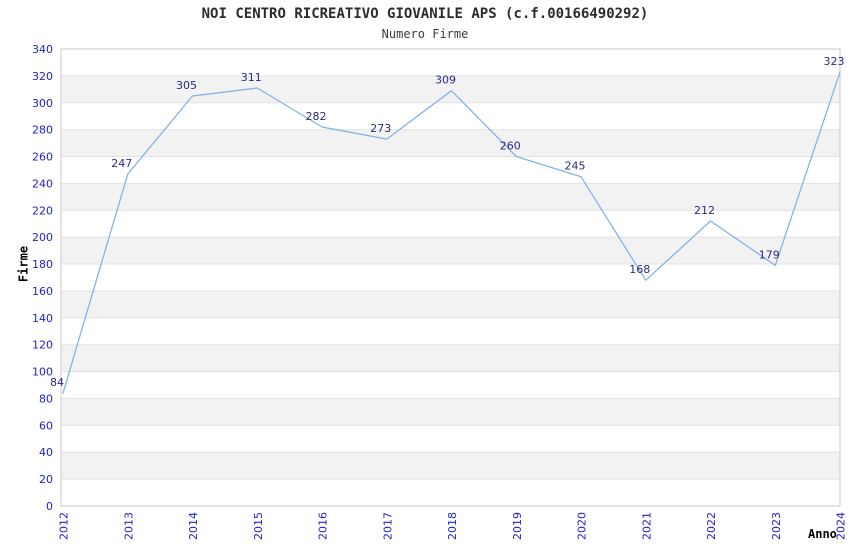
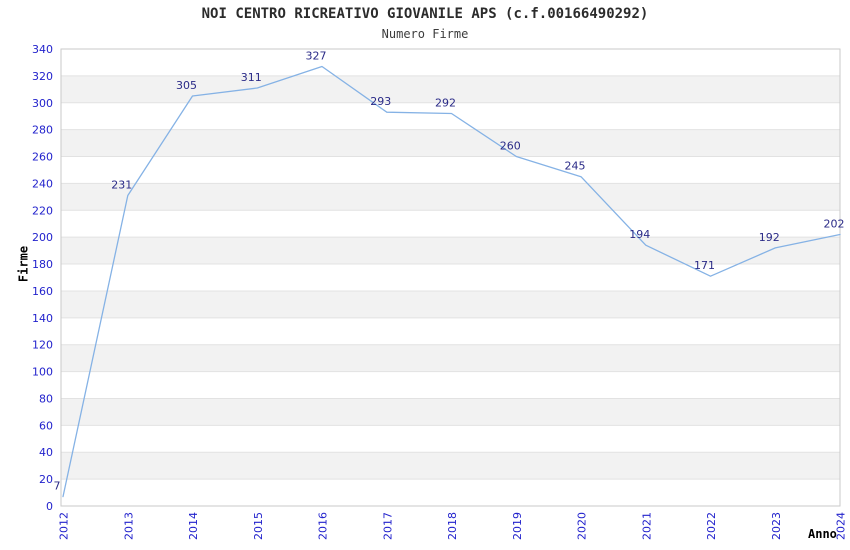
2012: 84 -> 7
2013: 247 -> 231
2016: 282 -> 327
2017: 273 -> 293
2018: 309 -> 292
2021: 168 -> 194
2022: 212 -> 171
2023: 179 -> 192
2024: 323 -> 202
